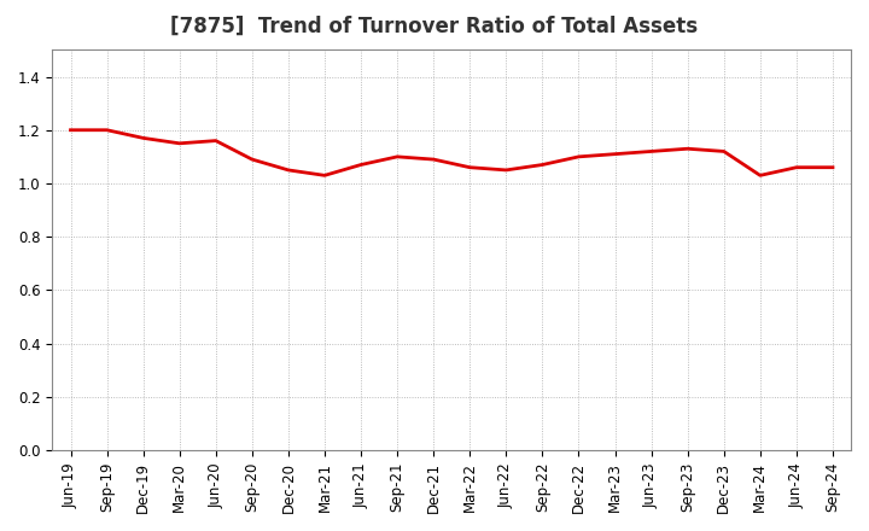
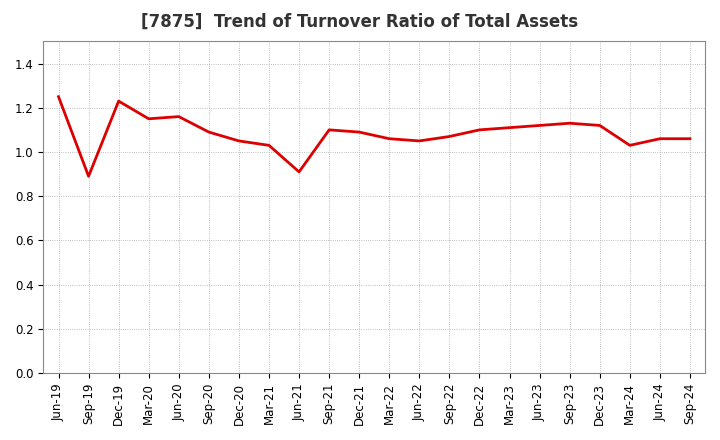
Jun-19: 1.20 -> 1.25
Sep-19: 1.20 -> 0.89
Dec-19: 1.17 -> 1.23
Jun-21: 1.07 -> 0.91
